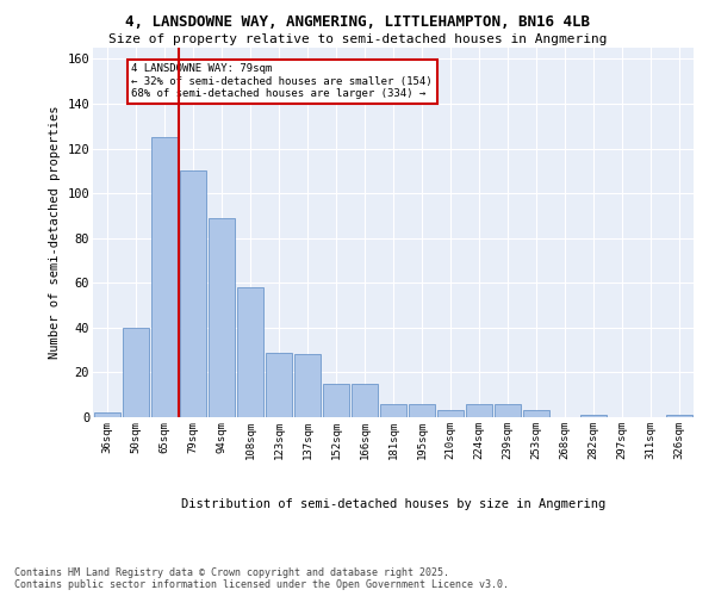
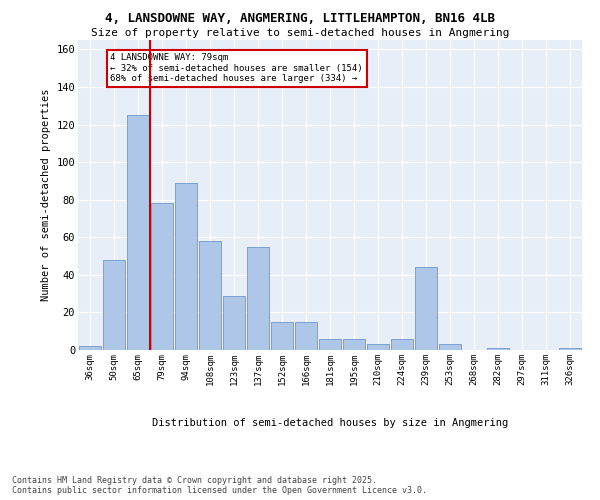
50sqm: 40 -> 48
79sqm: 110 -> 78
137sqm: 28 -> 55
239sqm: 6 -> 44
